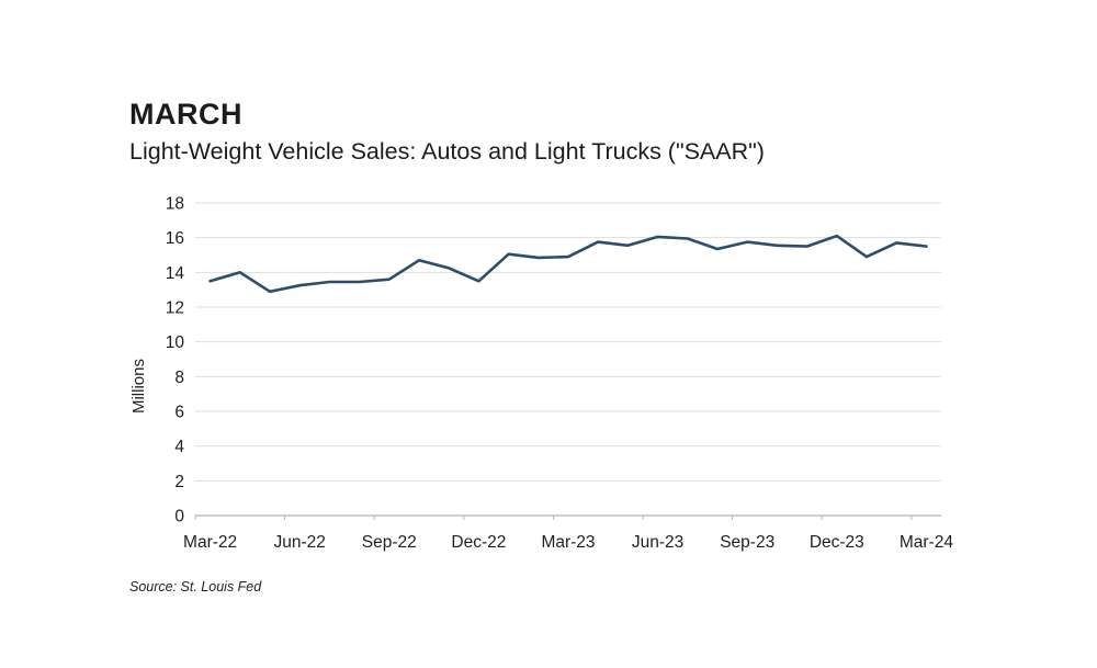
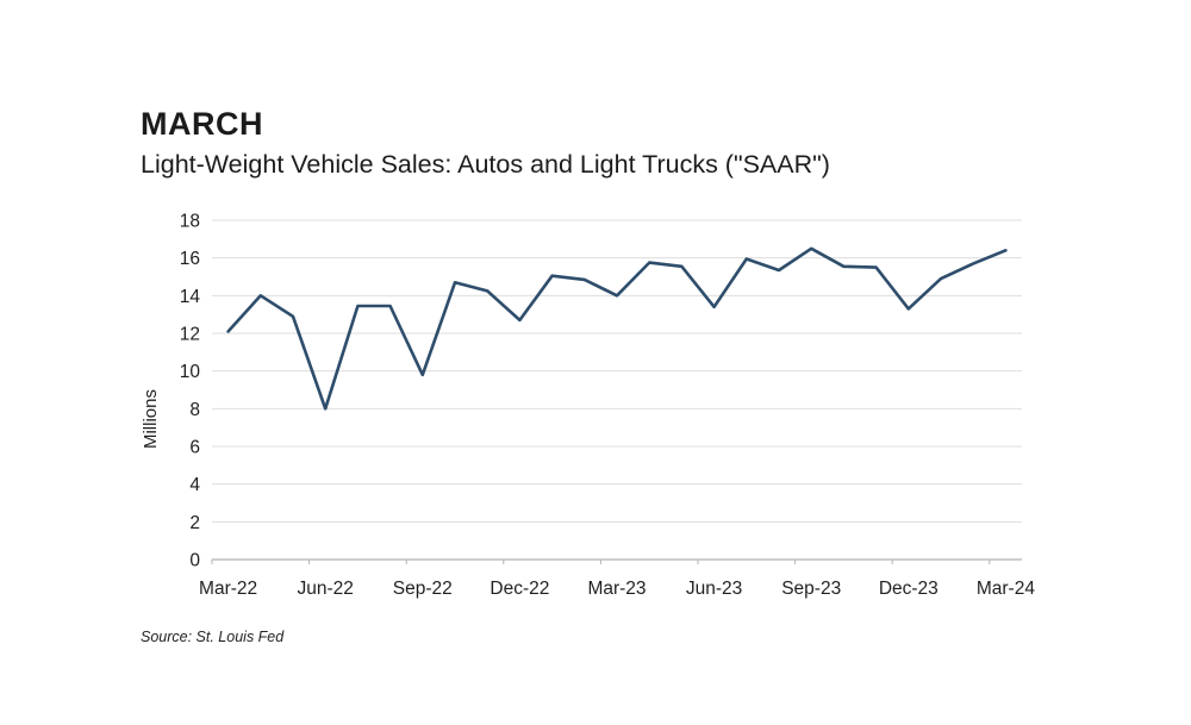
Mar-22: 13.5 -> 12.1
Jun-22: 13.2 -> 8.0
Sep-22: 13.6 -> 9.8
Dec-22: 13.5 -> 12.7
Mar-23: 14.9 -> 14.0
Jun-23: 16.1 -> 13.4
Sep-23: 15.8 -> 16.5
Dec-23: 16.1 -> 13.3
Mar-24: 15.5 -> 16.4
